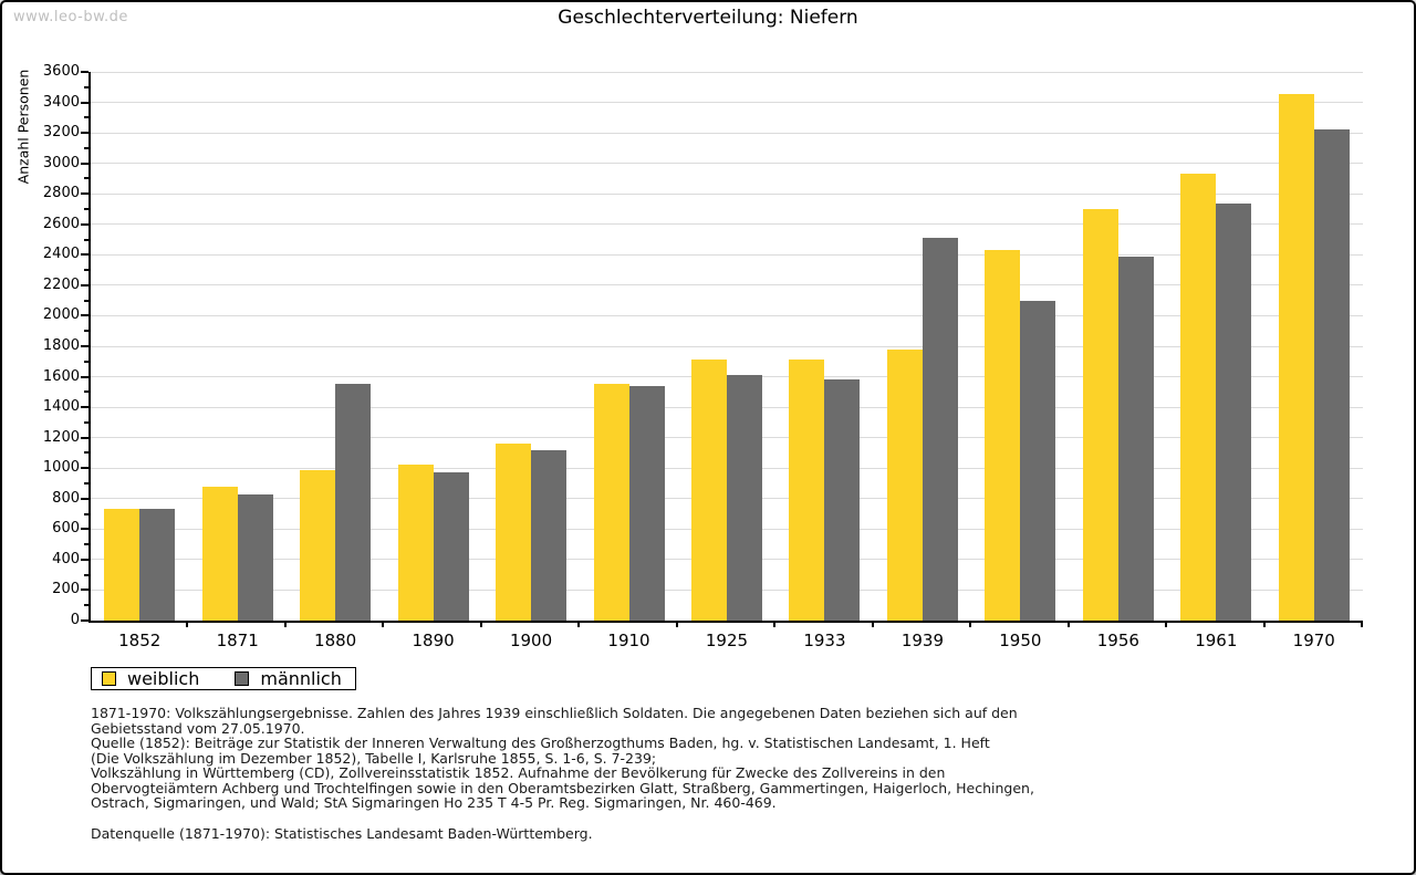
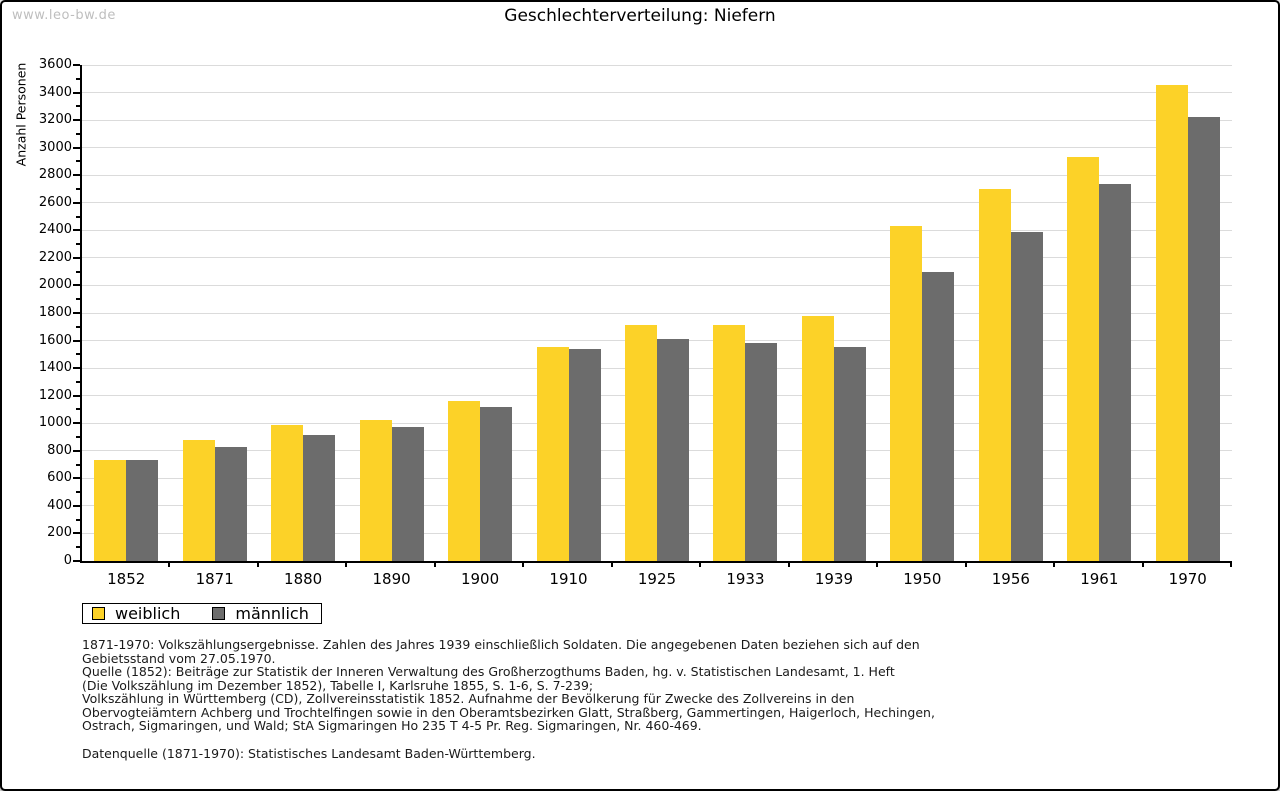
männlich/1880: 1550 -> 920
männlich/1939: 2510 -> 1550
